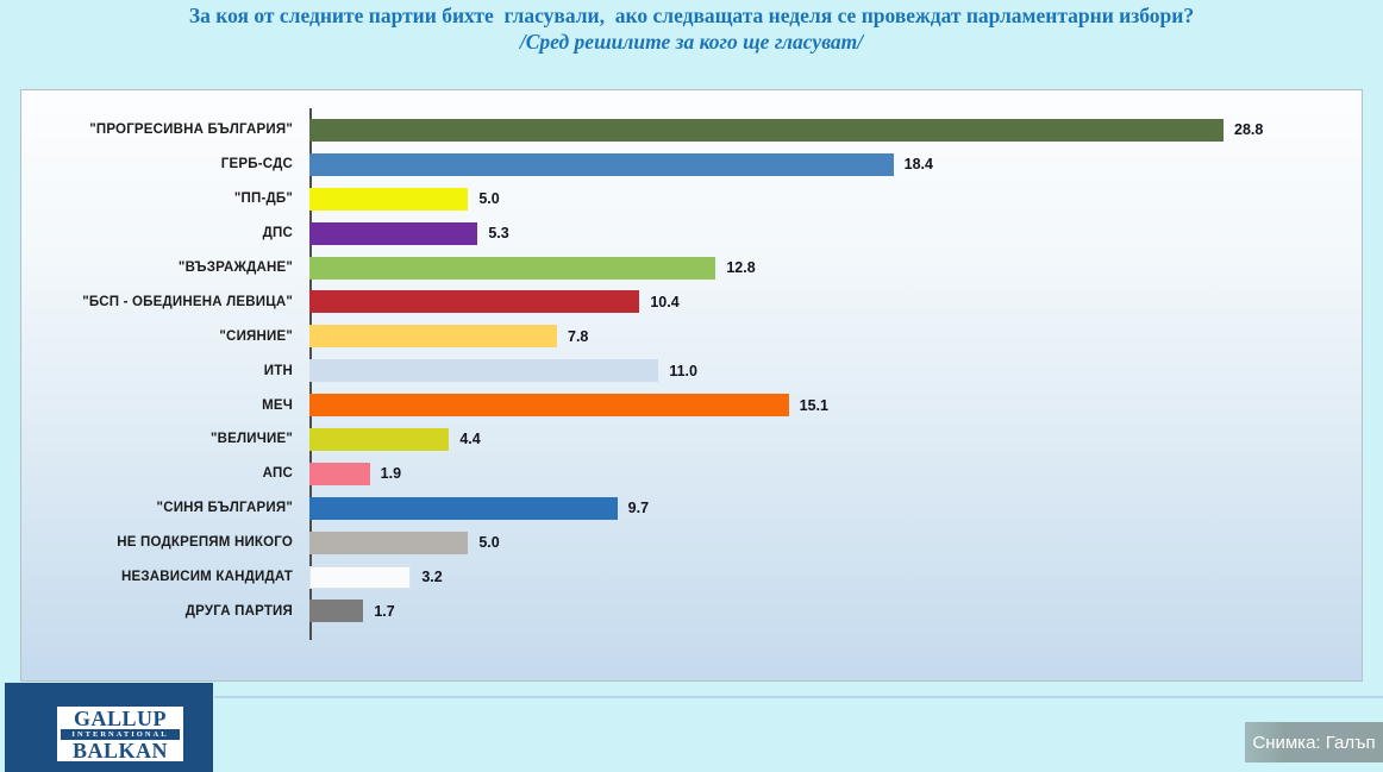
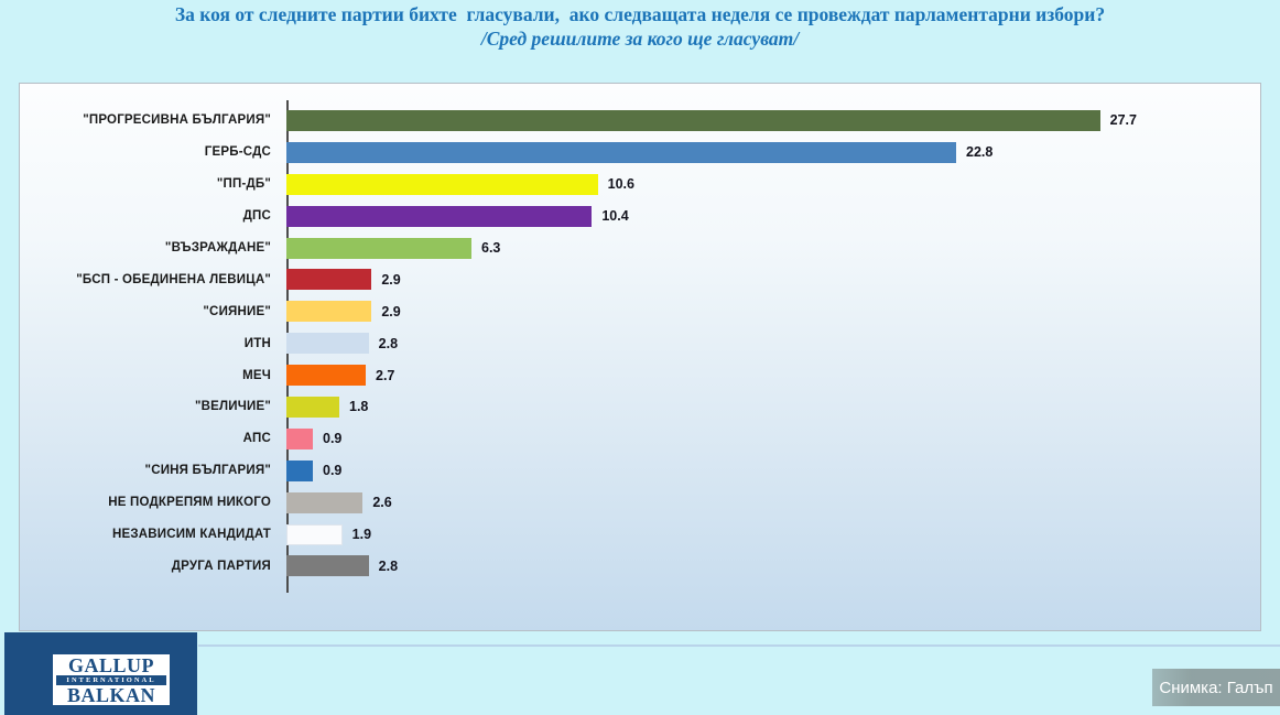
"ПРОГРЕСИВНА БЪЛГАРИЯ": 28.8 -> 27.7
ГЕРБ-СДС: 18.4 -> 22.8
"ПП-ДБ": 5.0 -> 10.6
ДПС: 5.3 -> 10.4
"ВЪЗРАЖДАНЕ": 12.8 -> 6.3
"БСП - ОБЕДИНЕНА ЛЕВИЦА": 10.4 -> 2.9
"СИЯНИЕ": 7.8 -> 2.9
ИТН: 11.0 -> 2.8
МЕЧ: 15.1 -> 2.7
"ВЕЛИЧИЕ": 4.4 -> 1.8
АПС: 1.9 -> 0.9
"СИНЯ БЪЛГАРИЯ": 9.7 -> 0.9
НЕ ПОДКРЕПЯМ НИКОГО: 5.0 -> 2.6
НЕЗАВИСИМ КАНДИДАТ: 3.2 -> 1.9
ДРУГА ПАРТИЯ: 1.7 -> 2.8
